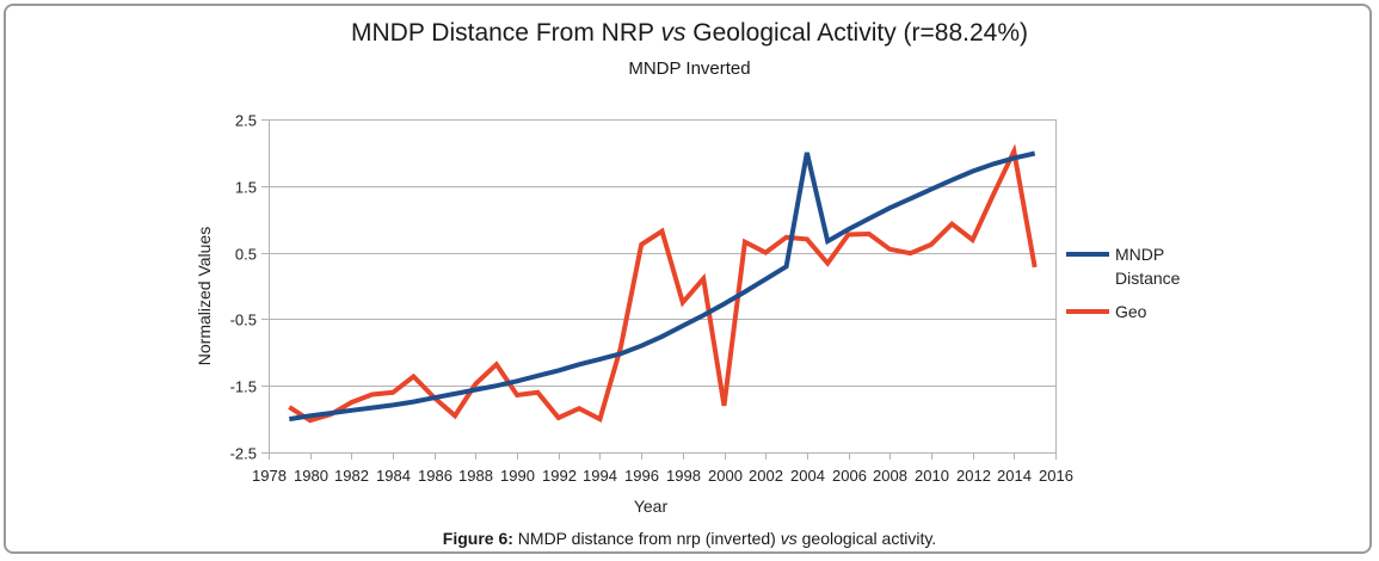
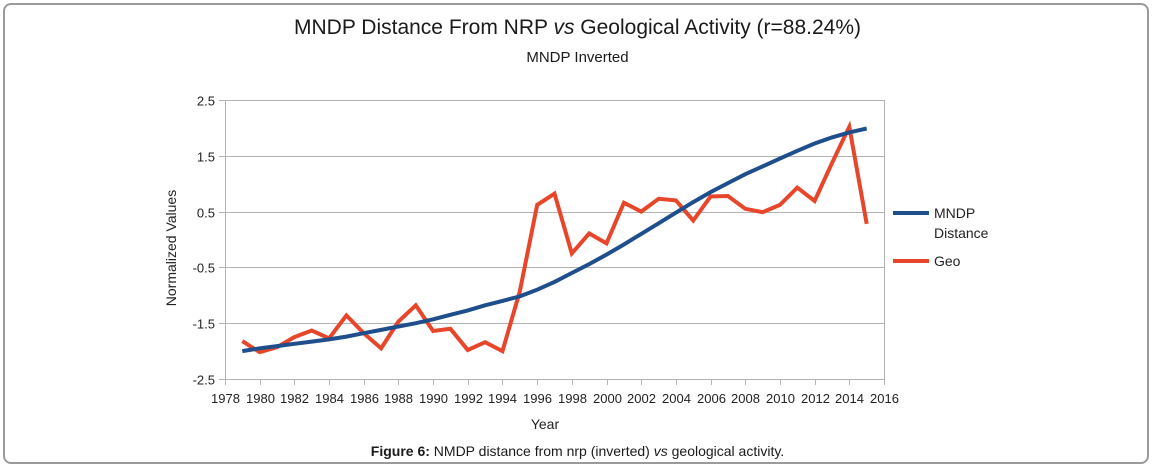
Geo/1984: -1.6 -> -1.8
Geo/2000: -1.8 -> -0.1
MNDP Distance/2004: 2.0 -> 0.5
